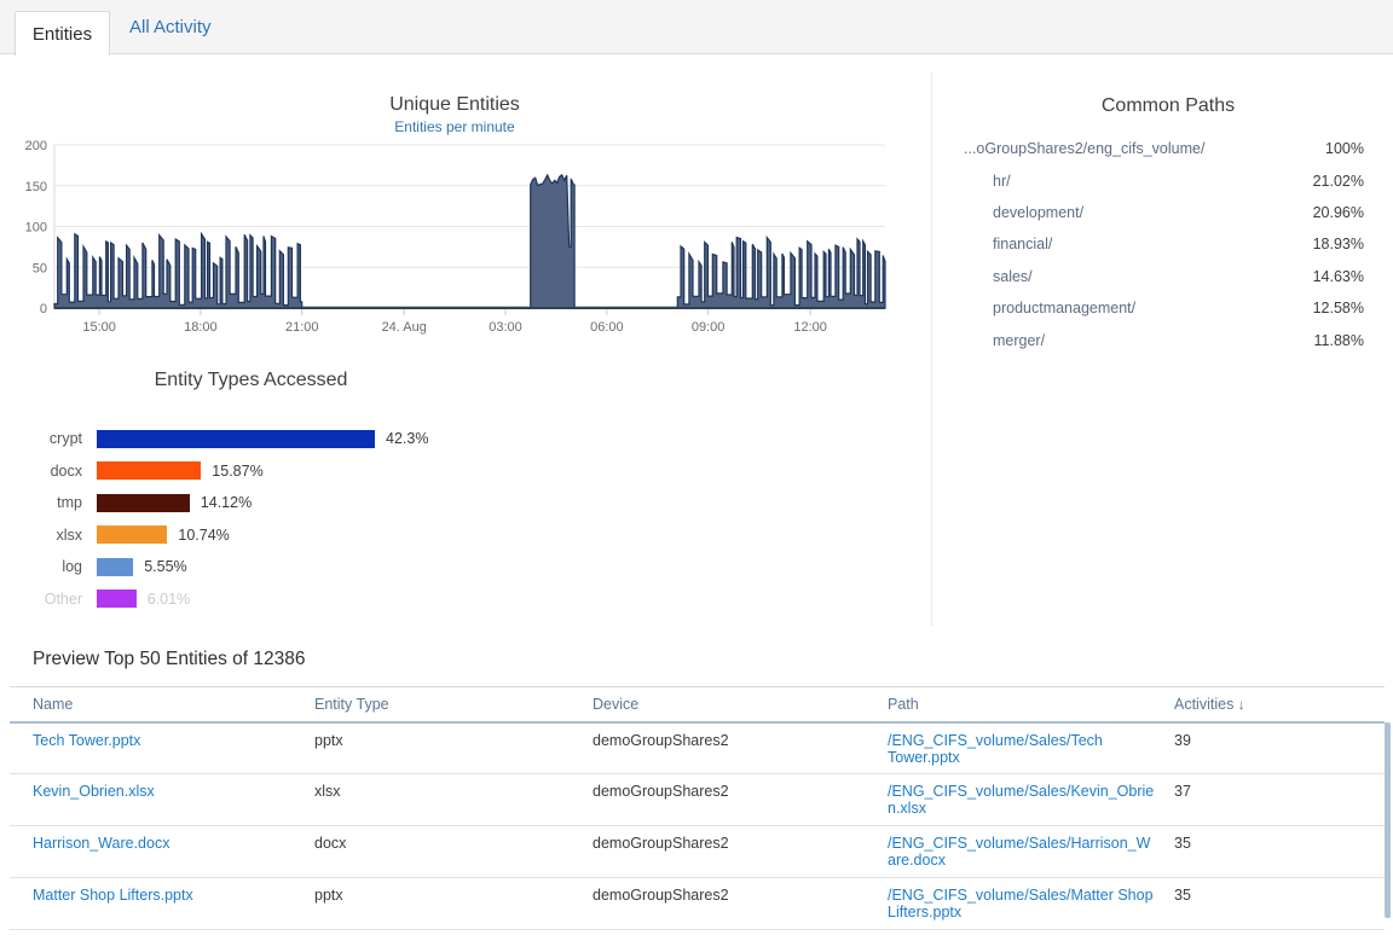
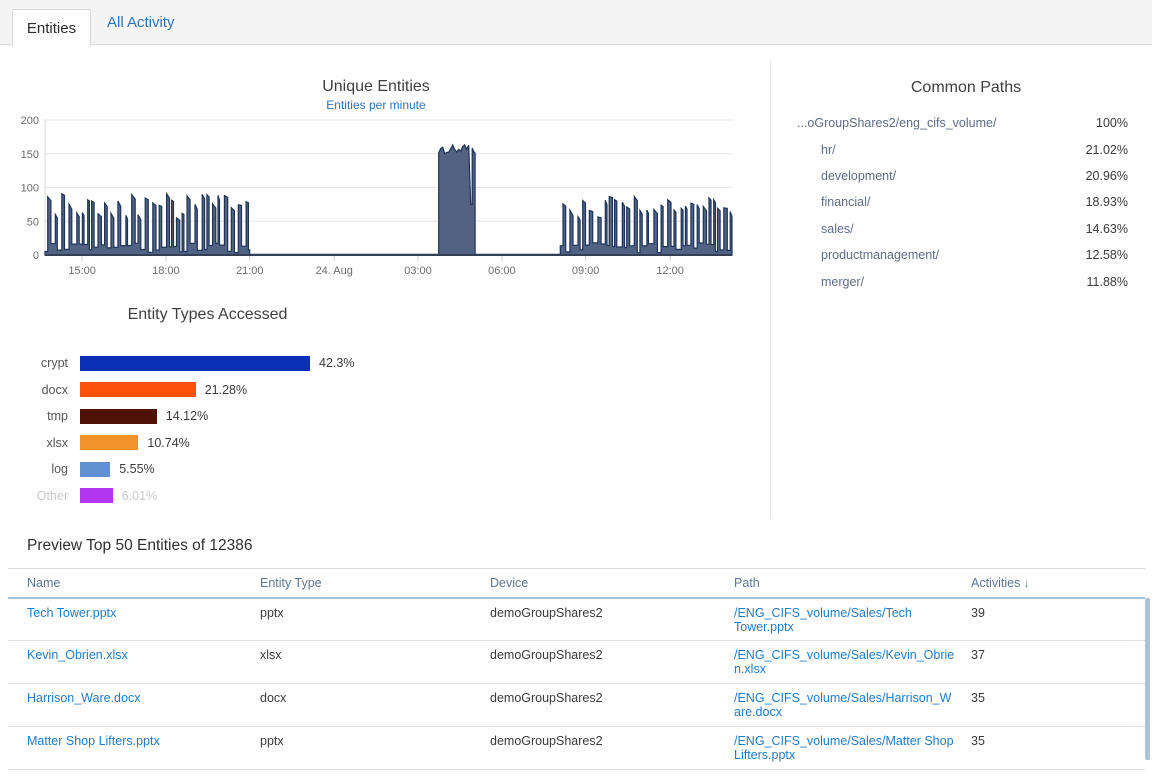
Entity Types Accessed/docx: 15.87% -> 21.28%
